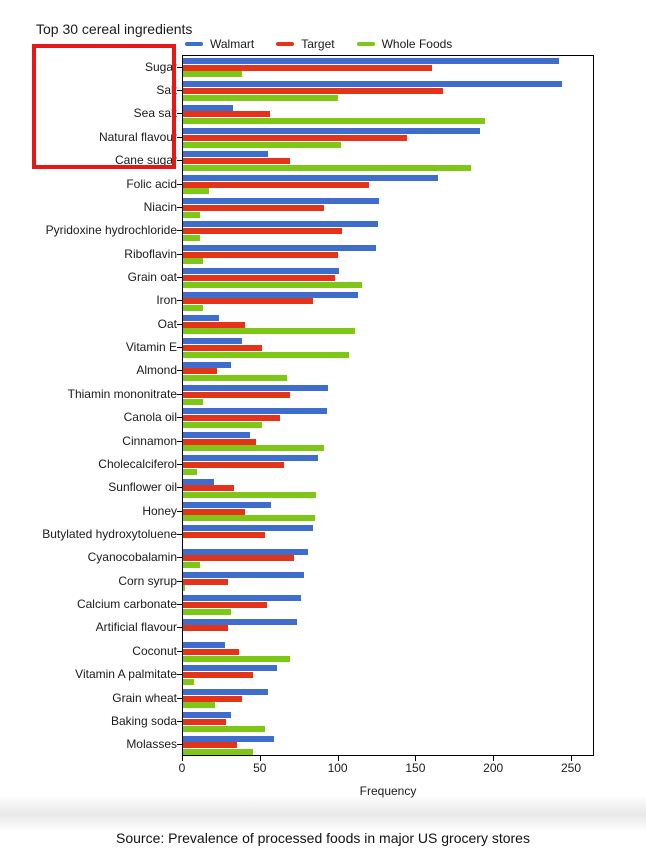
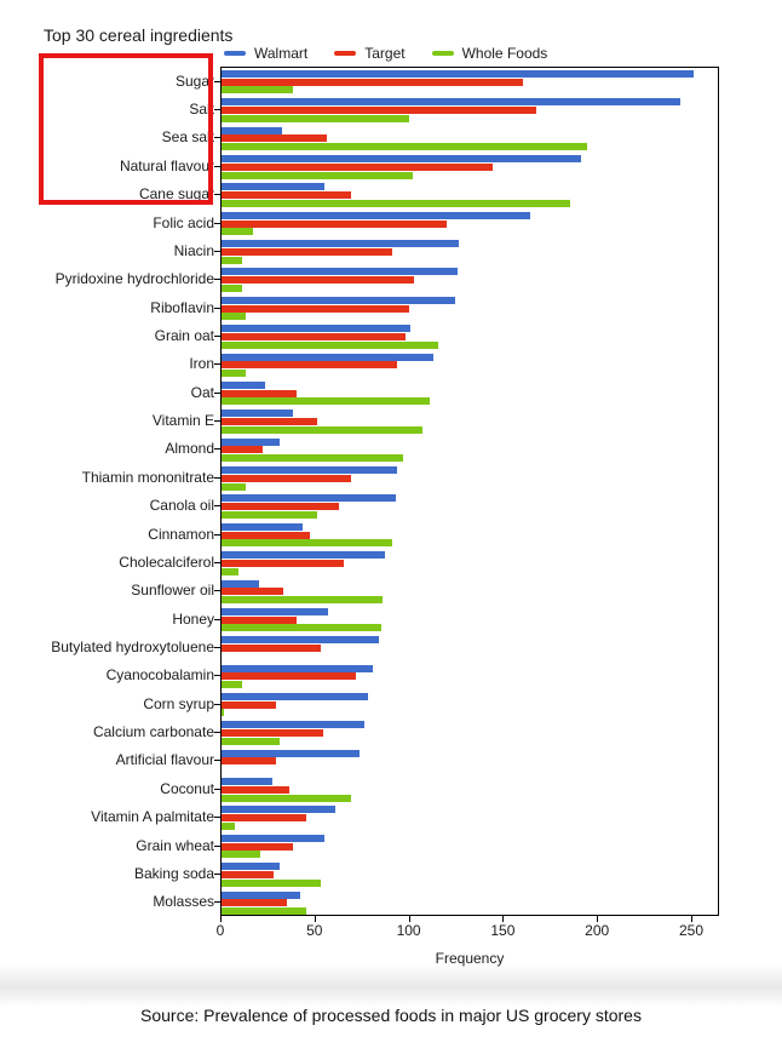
Walmart/Sugar: 243 -> 252
Target/Iron: 84 -> 94
Whole Foods/Almond: 67 -> 97
Walmart/Molasses: 59 -> 42
